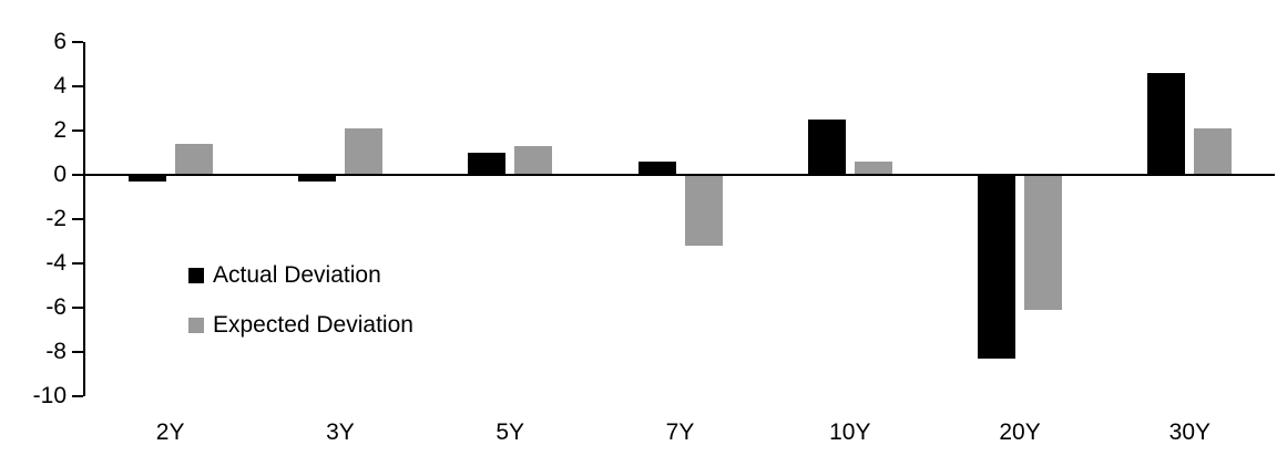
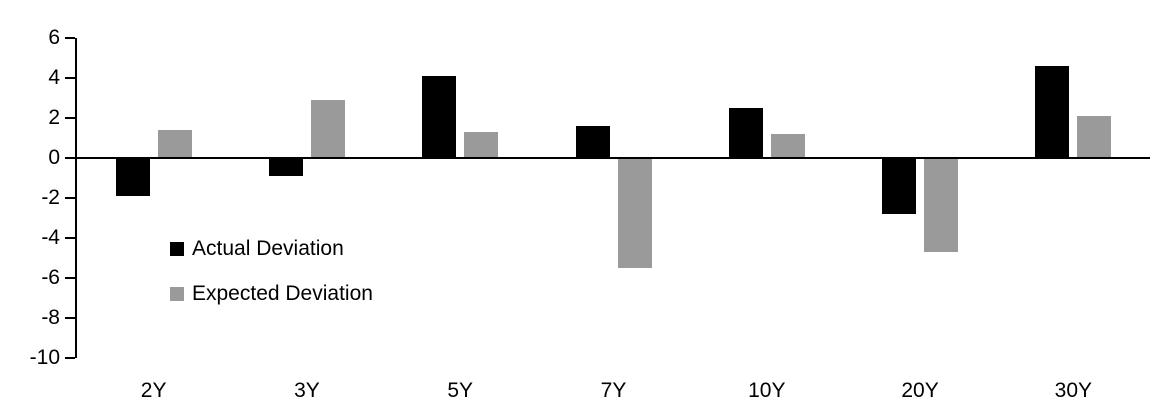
Actual Deviation/2Y: -0.3 -> -1.9
Actual Deviation/3Y: -0.3 -> -0.9
Expected Deviation/3Y: 2.1 -> 2.9
Actual Deviation/5Y: 1.0 -> 4.1
Actual Deviation/7Y: 0.6 -> 1.6
Expected Deviation/7Y: -3.2 -> -5.5
Expected Deviation/10Y: 0.6 -> 1.2
Actual Deviation/20Y: -8.3 -> -2.8
Expected Deviation/20Y: -6.1 -> -4.7
